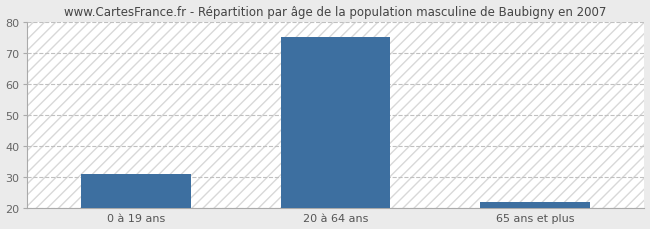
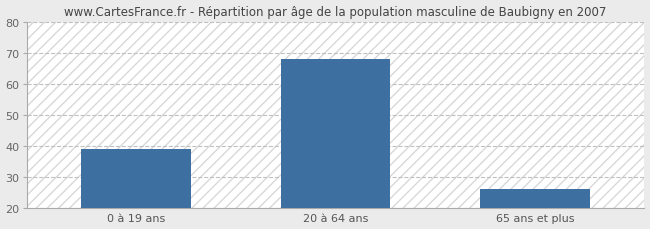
0 à 19 ans: 31 -> 39
20 à 64 ans: 75 -> 68
65 ans et plus: 22 -> 26
